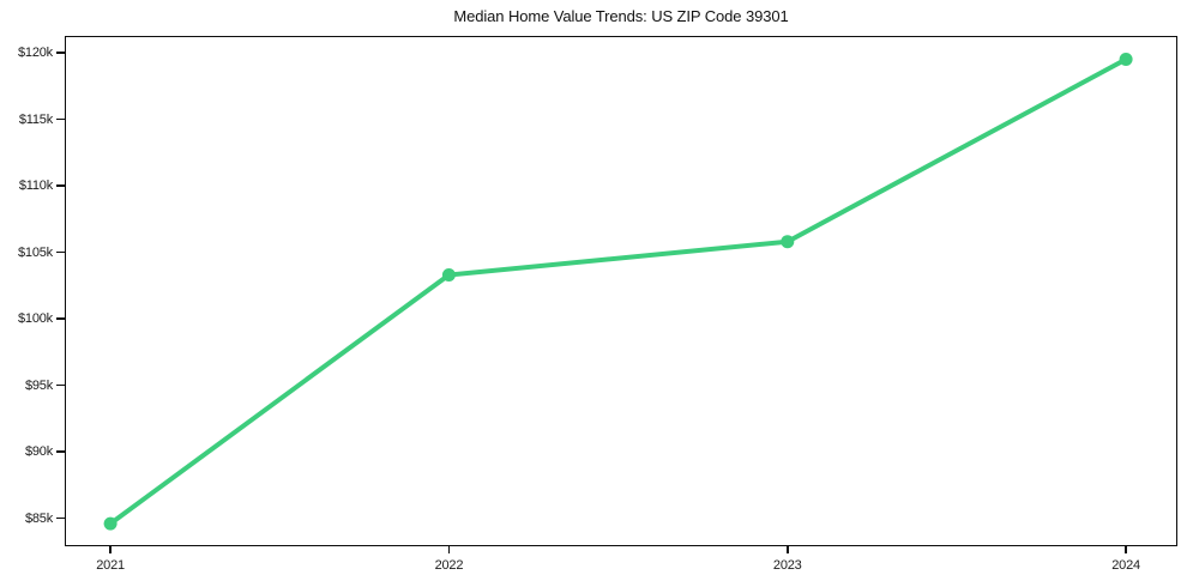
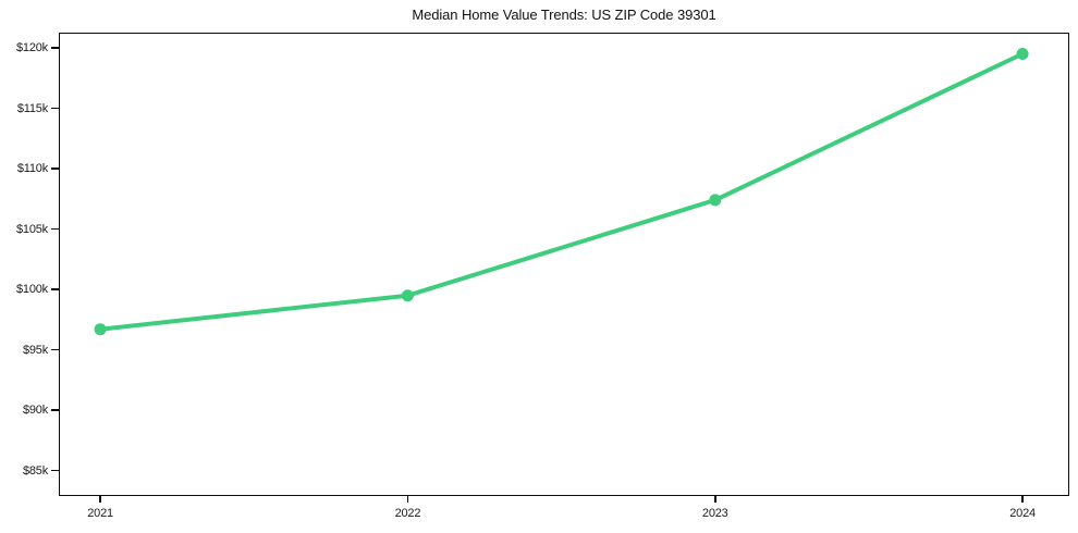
2021: $84.6k -> $96.7k
2022: $103.3k -> $99.5k
2023: $105.8k -> $107.4k
